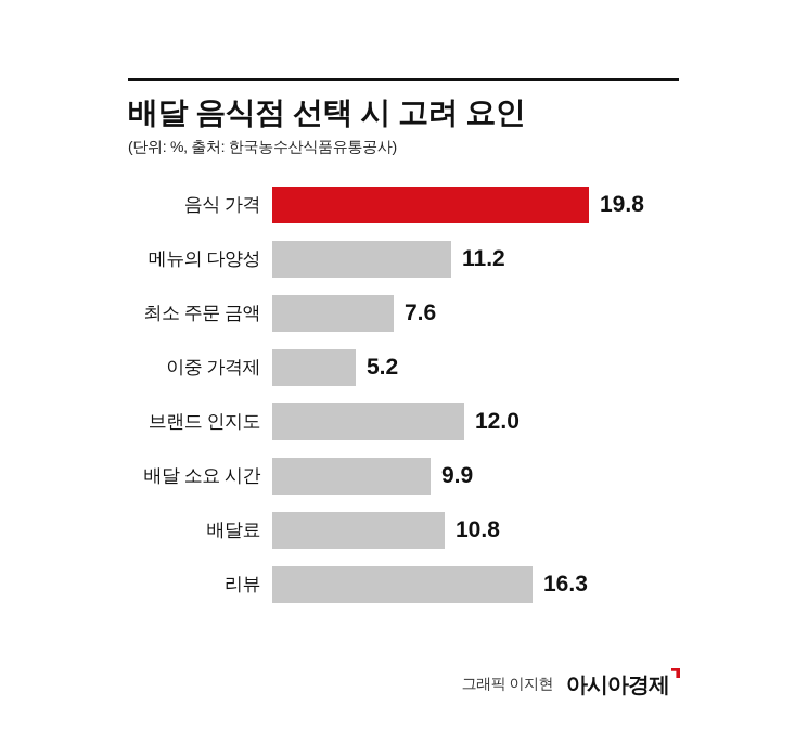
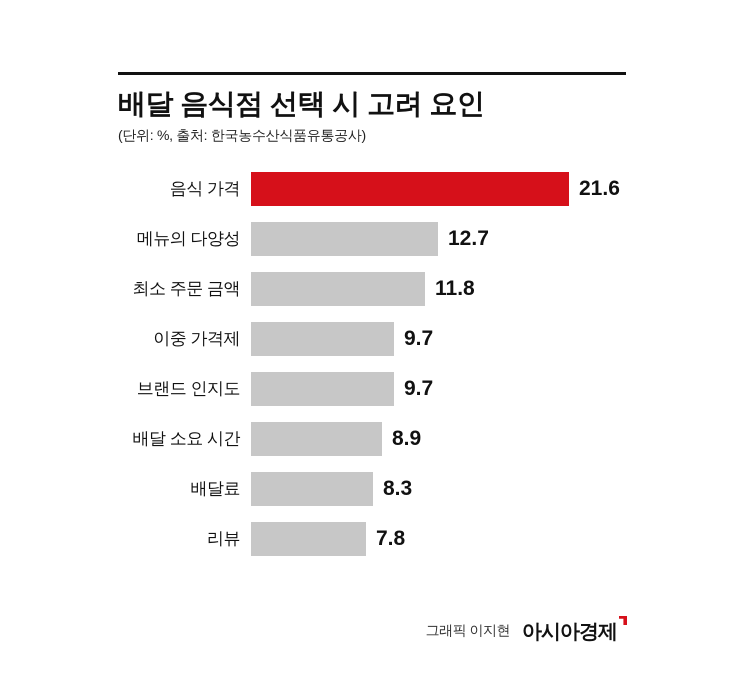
음식 가격: 19.8 -> 21.6
메뉴의 다양성: 11.2 -> 12.7
최소 주문 금액: 7.6 -> 11.8
이중 가격제: 5.2 -> 9.7
브랜드 인지도: 12.0 -> 9.7
배달 소요 시간: 9.9 -> 8.9
배달료: 10.8 -> 8.3
리뷰: 16.3 -> 7.8
